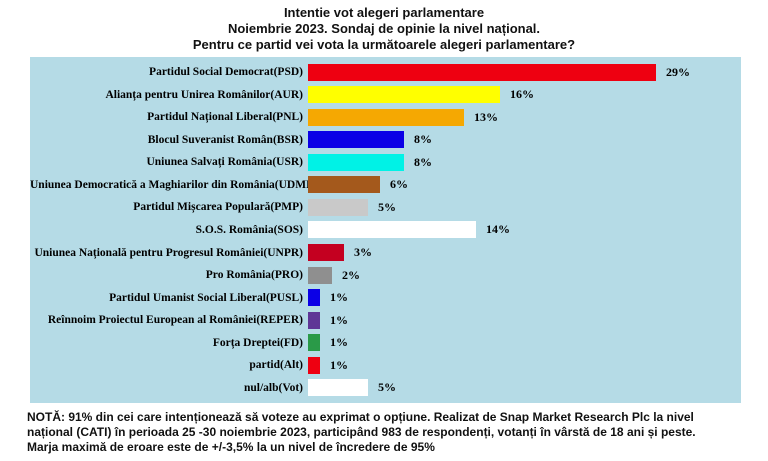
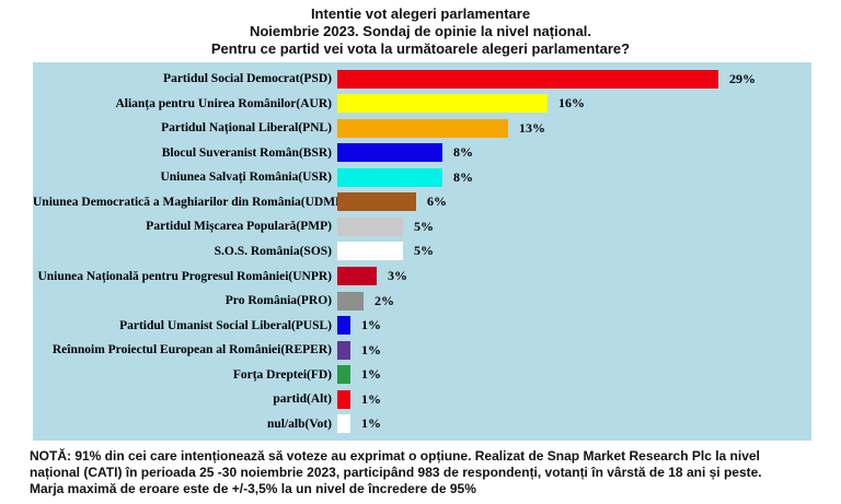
S.O.S. România(SOS): 14% -> 5%
nul/alb(Vot): 5% -> 1%
